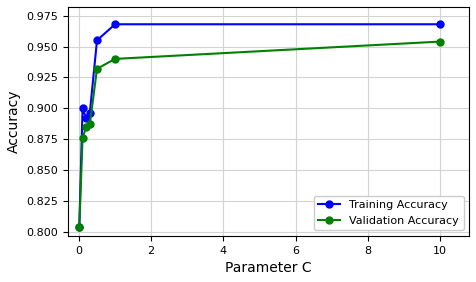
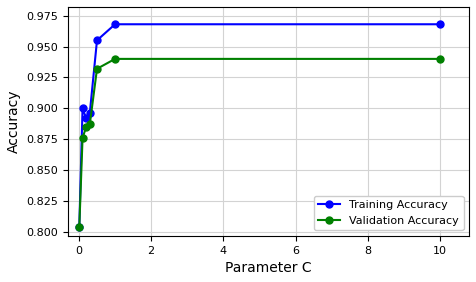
Validation Accuracy/10: 0.954 -> 0.940
